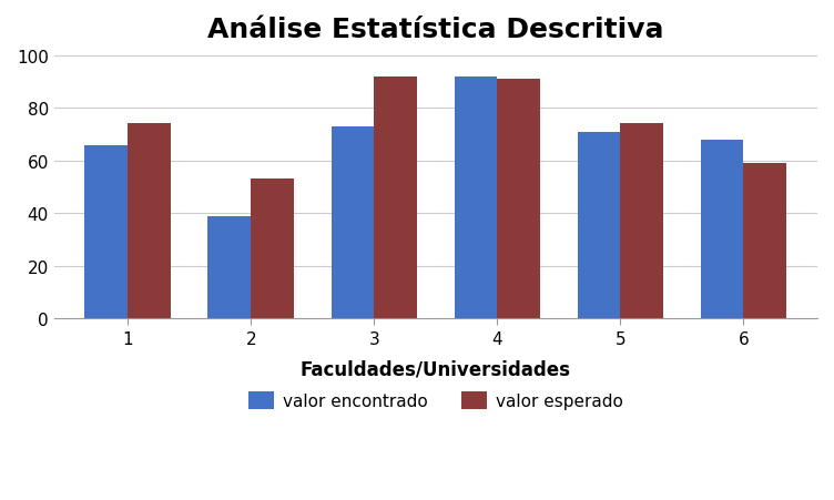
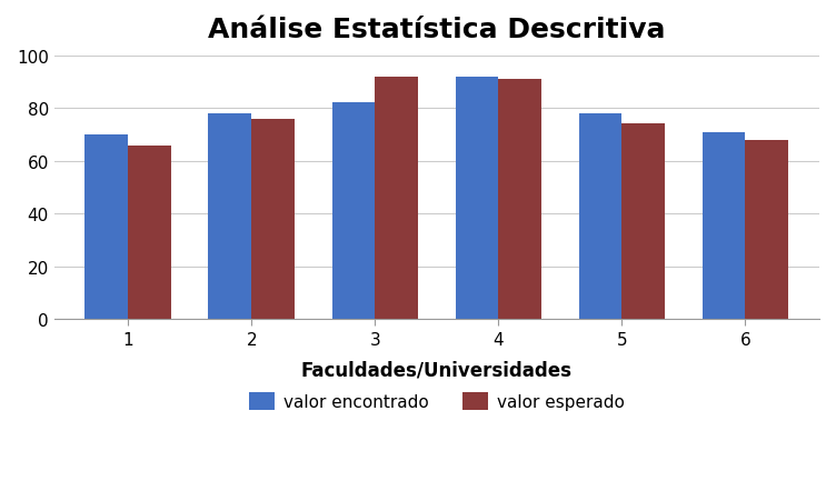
valor encontrado/1: 66 -> 70
valor esperado/1: 74 -> 66
valor encontrado/2: 39 -> 78
valor esperado/2: 53 -> 76
valor encontrado/3: 73 -> 82
valor encontrado/5: 71 -> 78
valor encontrado/6: 68 -> 71
valor esperado/6: 59 -> 68
